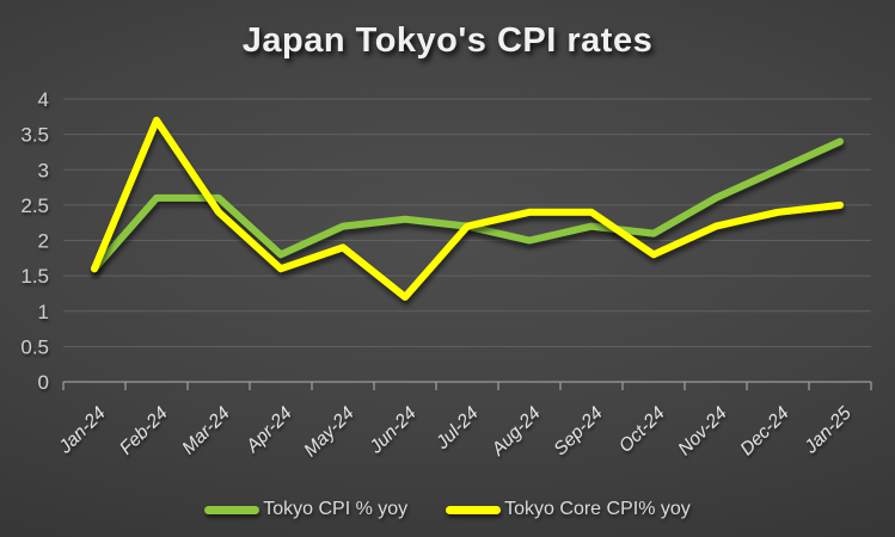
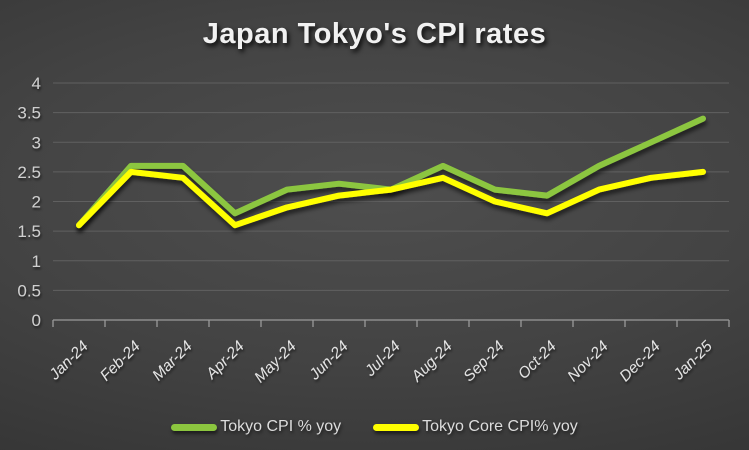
Tokyo Core CPI% yoy/Feb-24: 3.7 -> 2.5
Tokyo Core CPI% yoy/Jun-24: 1.2 -> 2.1
Tokyo CPI % yoy/Aug-24: 2.0 -> 2.6
Tokyo Core CPI% yoy/Sep-24: 2.4 -> 2.0
